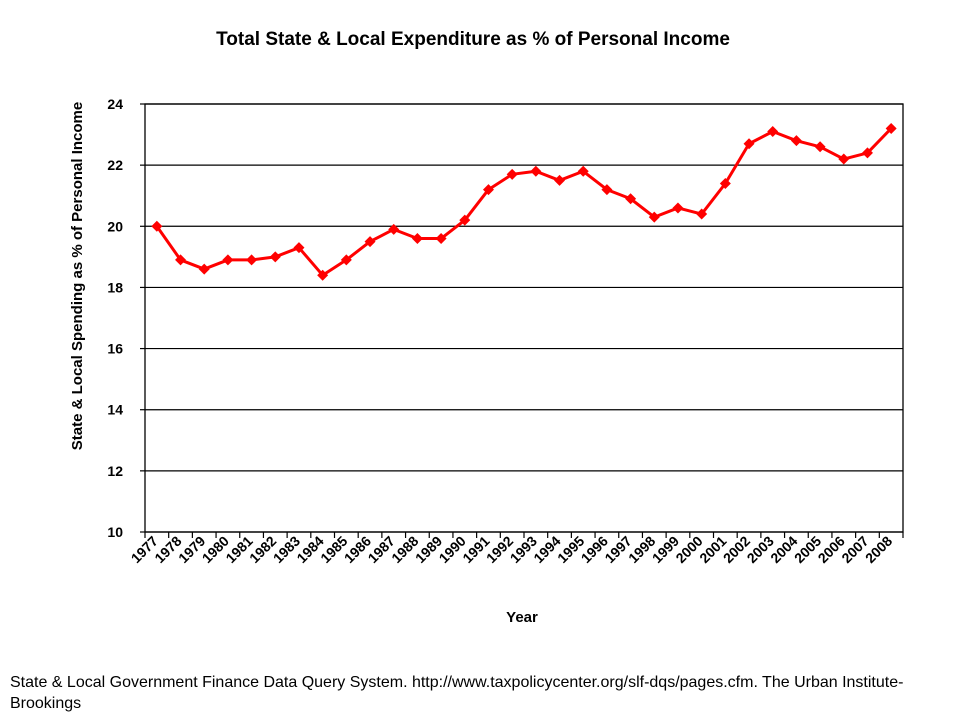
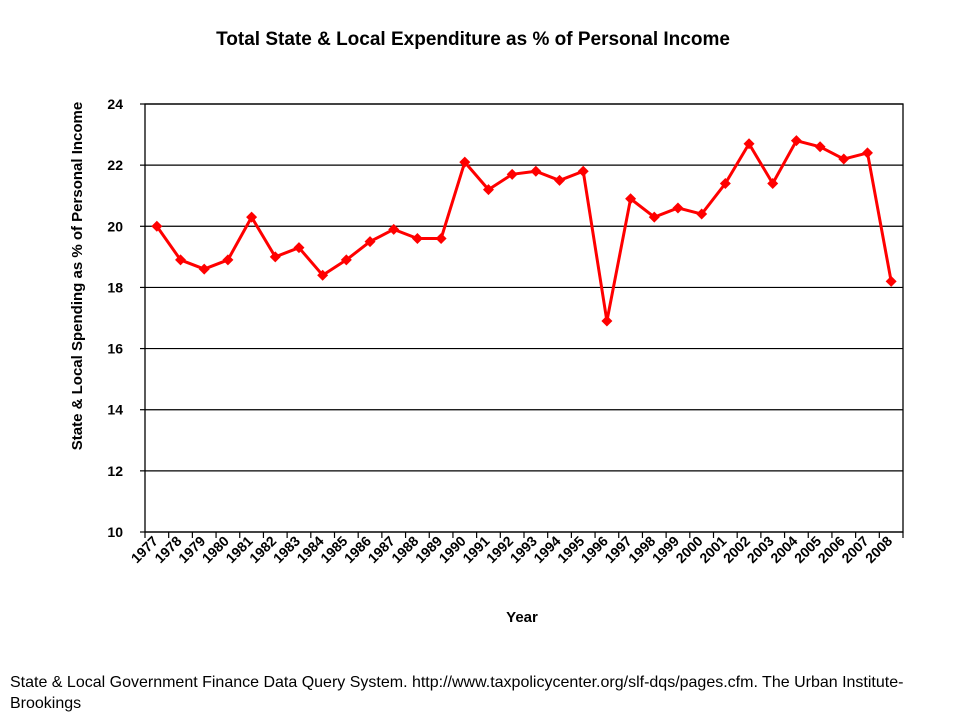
1981: 18.9 -> 20.3
1990: 20.2 -> 22.1
1996: 21.2 -> 16.9
2003: 23.1 -> 21.4
2008: 23.2 -> 18.2
